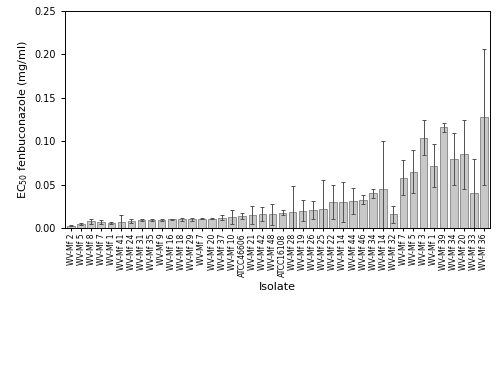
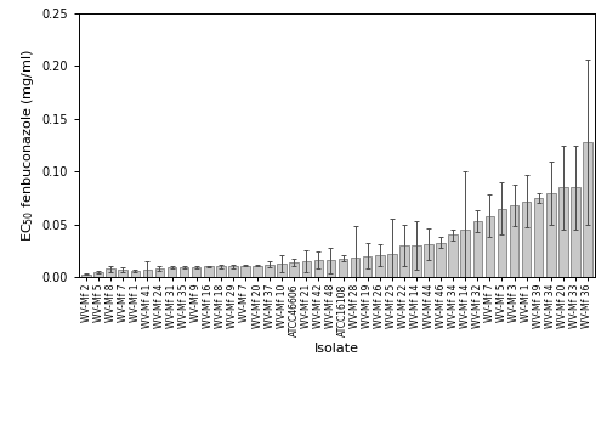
WV-Mf 32: 0.016 -> 0.053
WV-Mf 3: 0.104 -> 0.068
WV-Mf 39: 0.116 -> 0.075
WV-Mf 33: 0.040 -> 0.085
